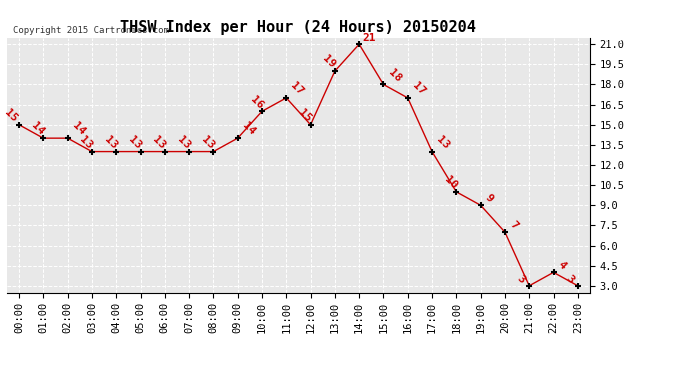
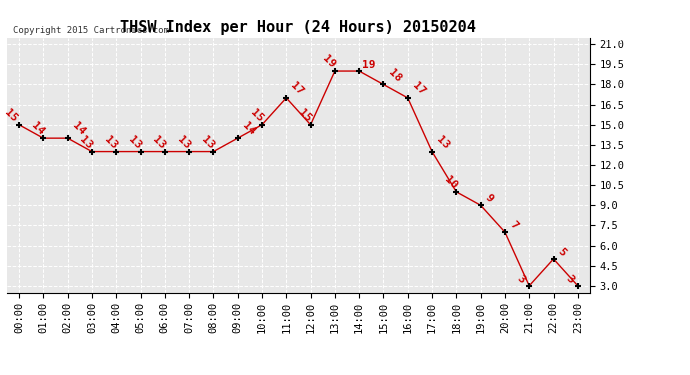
10:00: 16 -> 15
14:00: 21 -> 19
22:00: 4 -> 5
